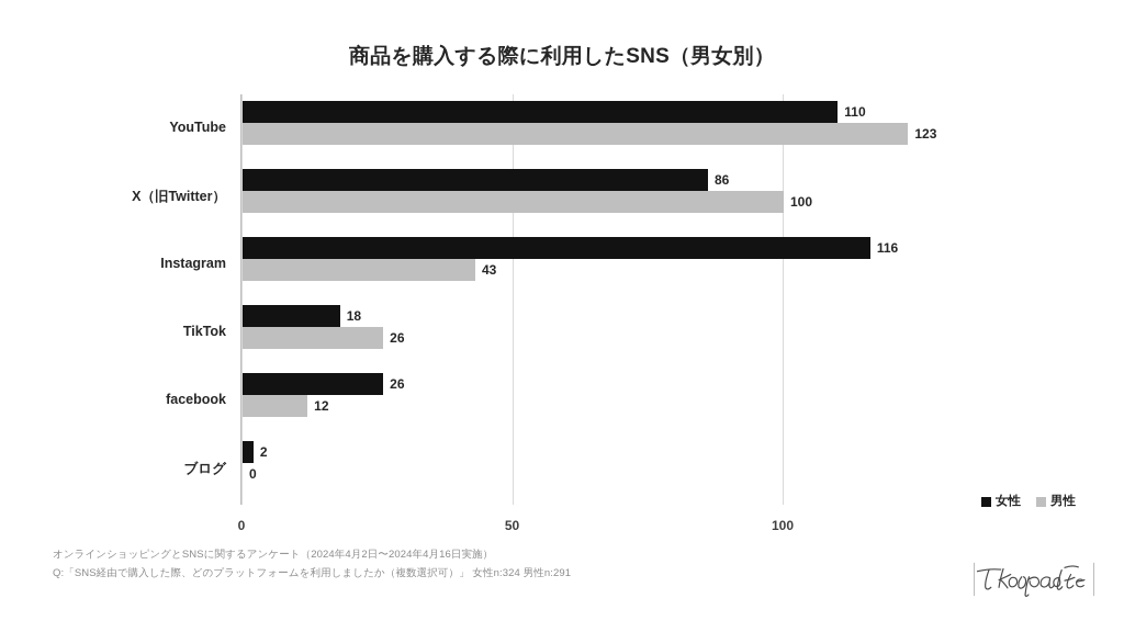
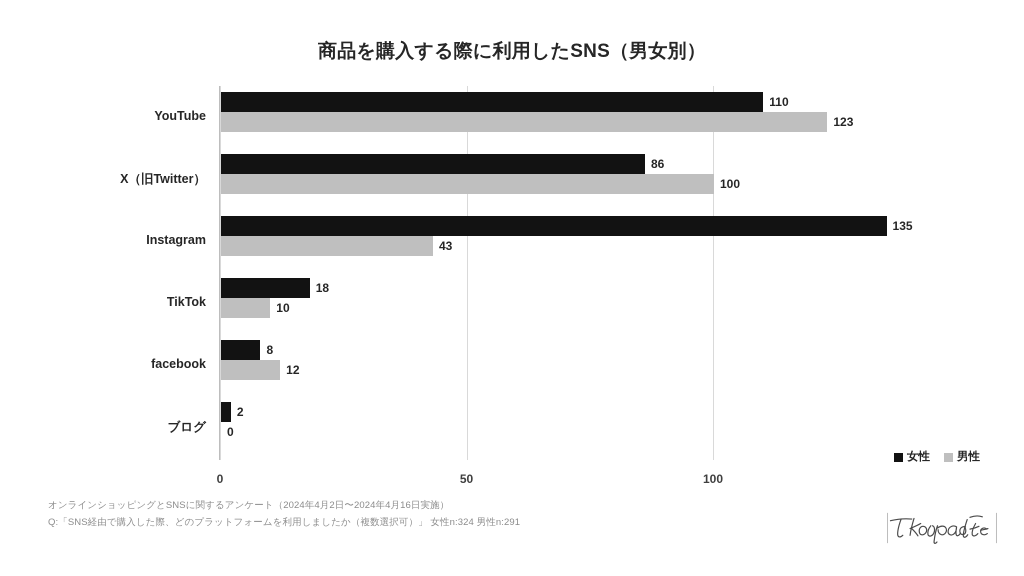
女性/Instagram: 116 -> 135
男性/TikTok: 26 -> 10
女性/facebook: 26 -> 8
